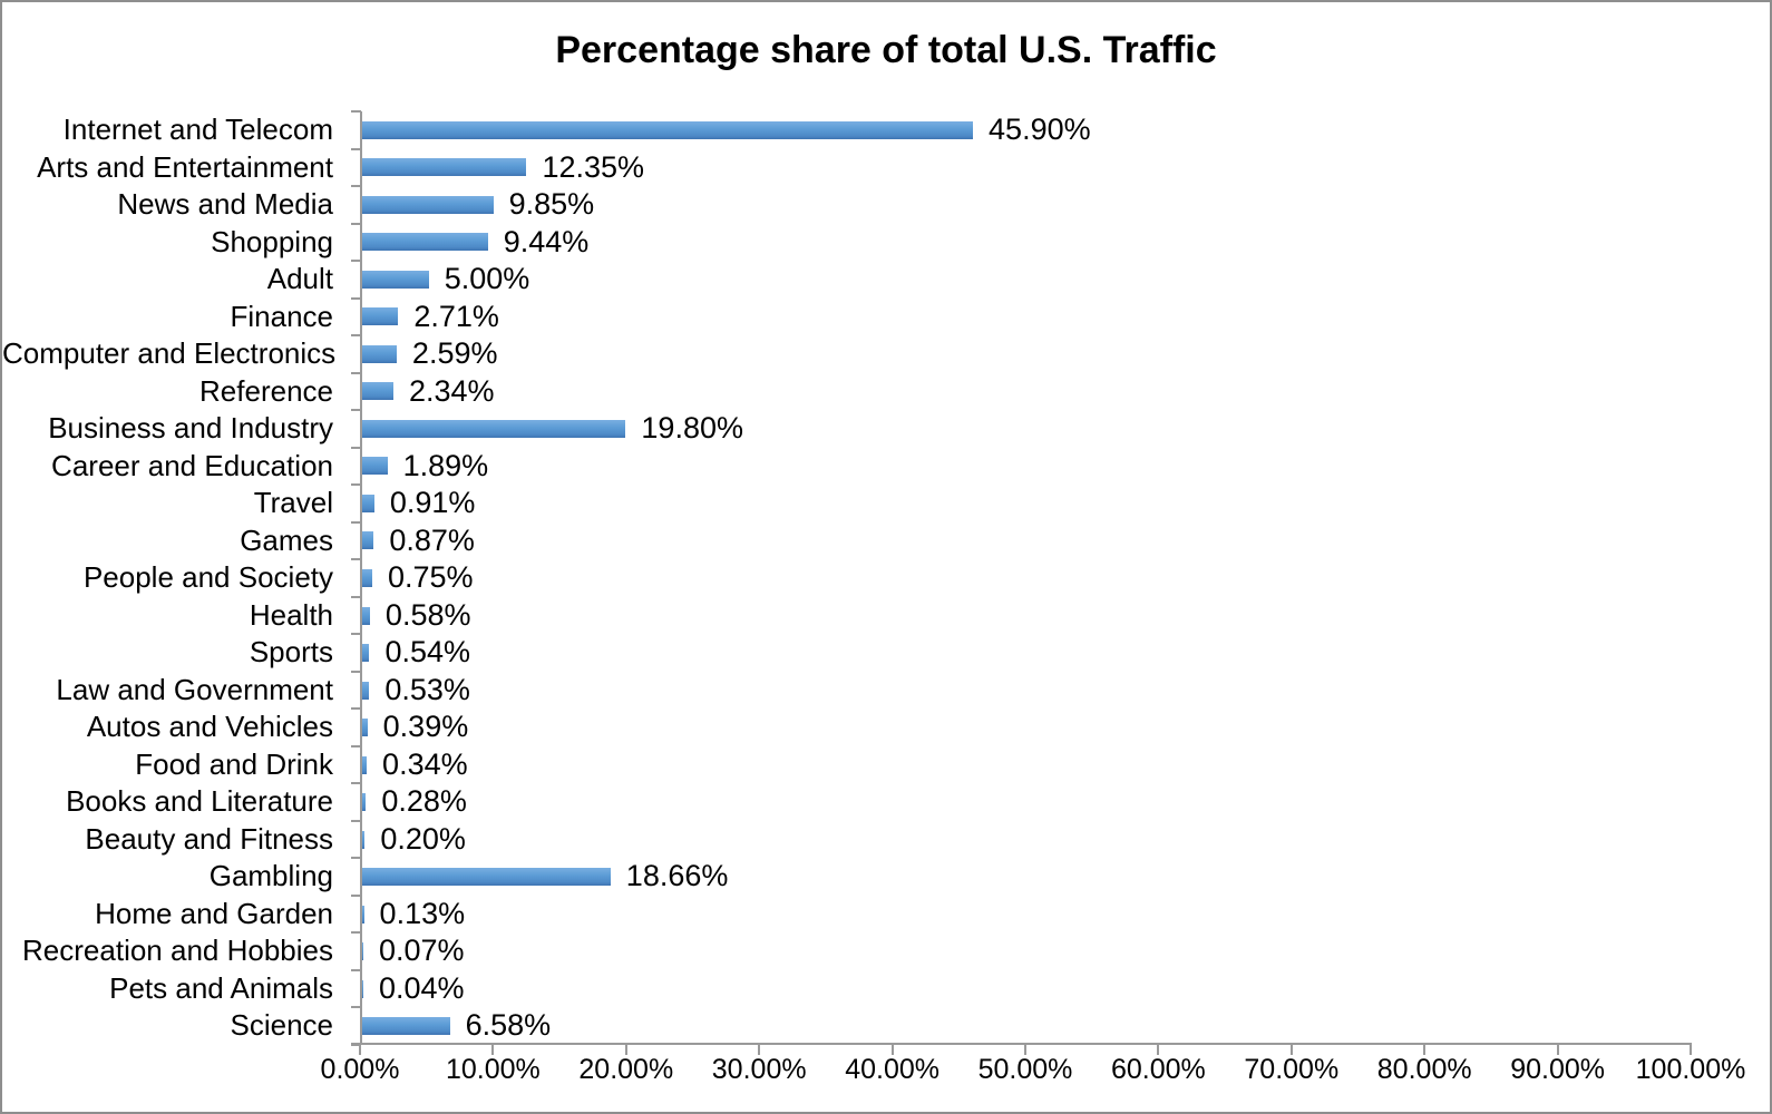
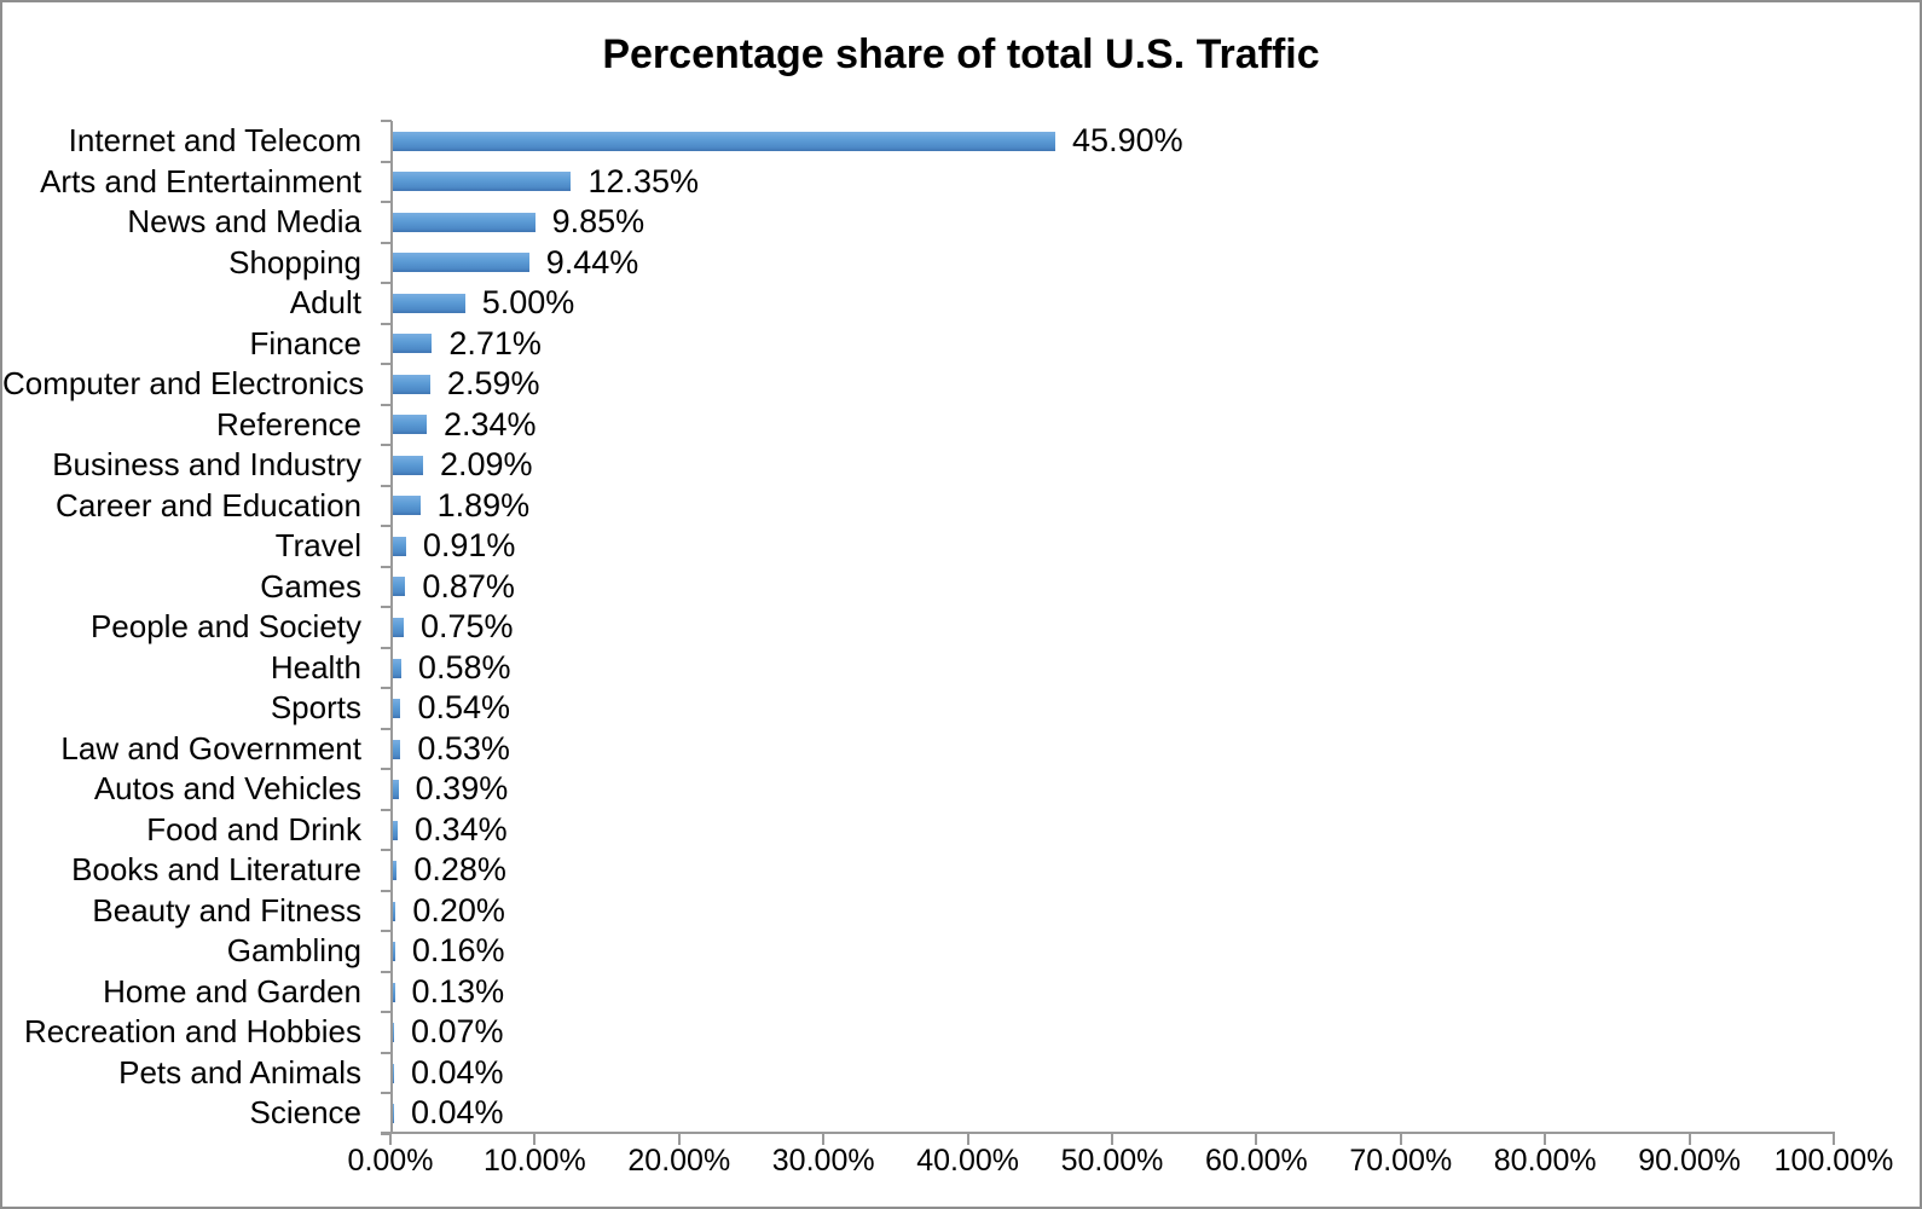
Business and Industry: 19.80% -> 2.09%
Gambling: 18.66% -> 0.16%
Science: 6.58% -> 0.04%
